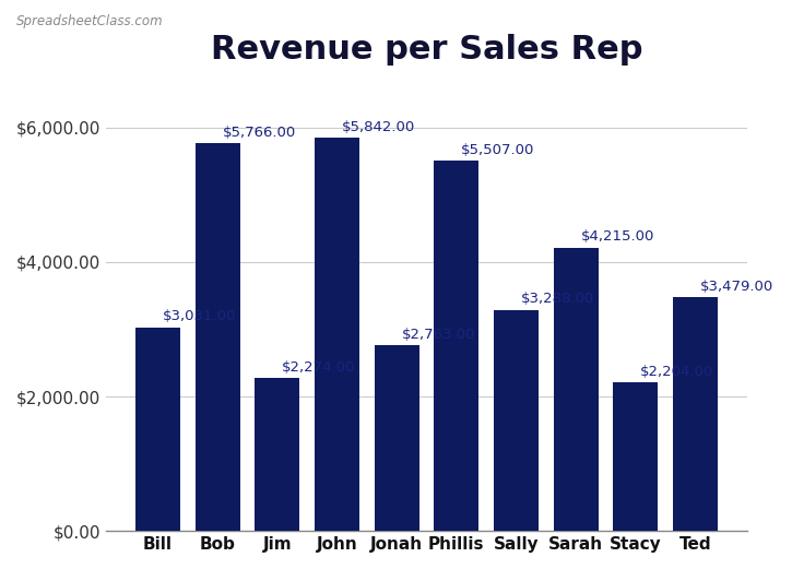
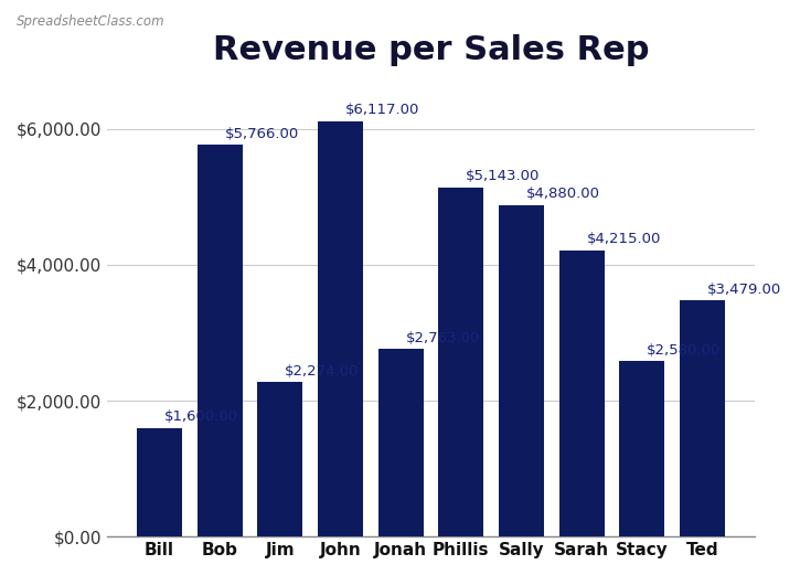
Bill: $3,030 -> $1,600
John: $5,842.00 -> $6,117.00
Phillis: $5,507.00 -> $5,143.00
Sally: $3,290 -> $4,880
Stacy: $2,200 -> $2,580
